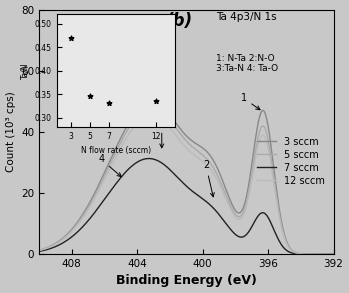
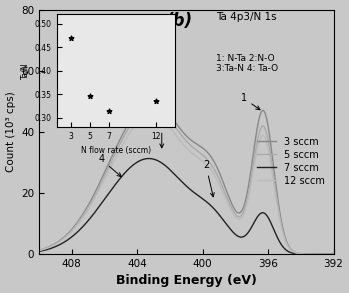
7: 0.330 -> 0.315
